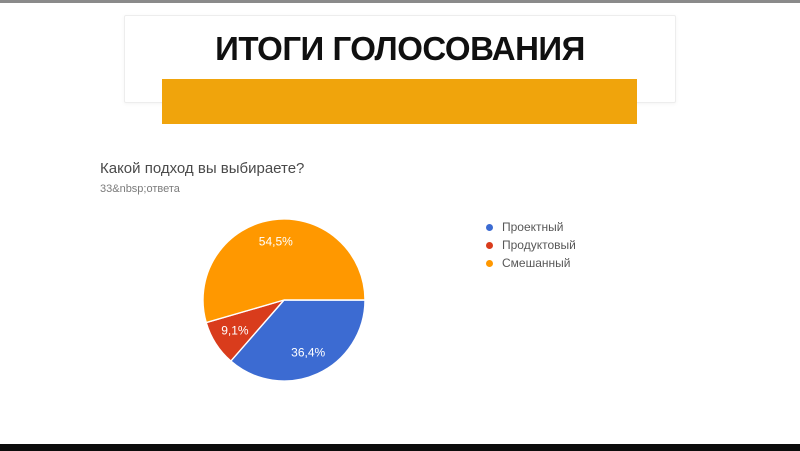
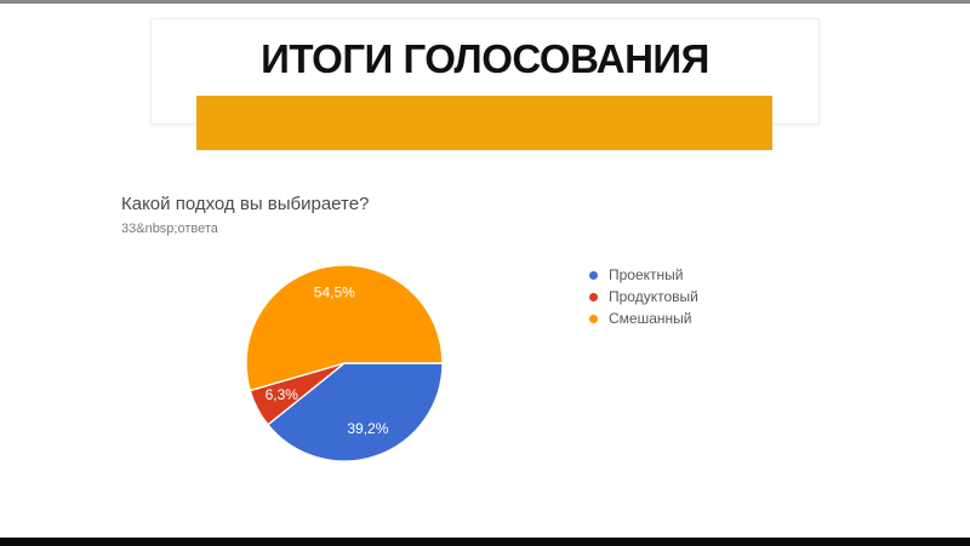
Проектный: 36,4% -> 39,2%
Продуктовый: 9,1% -> 6,3%
